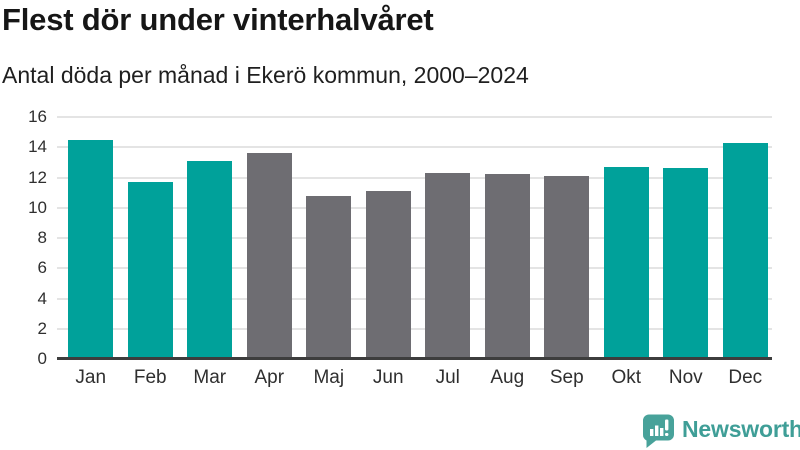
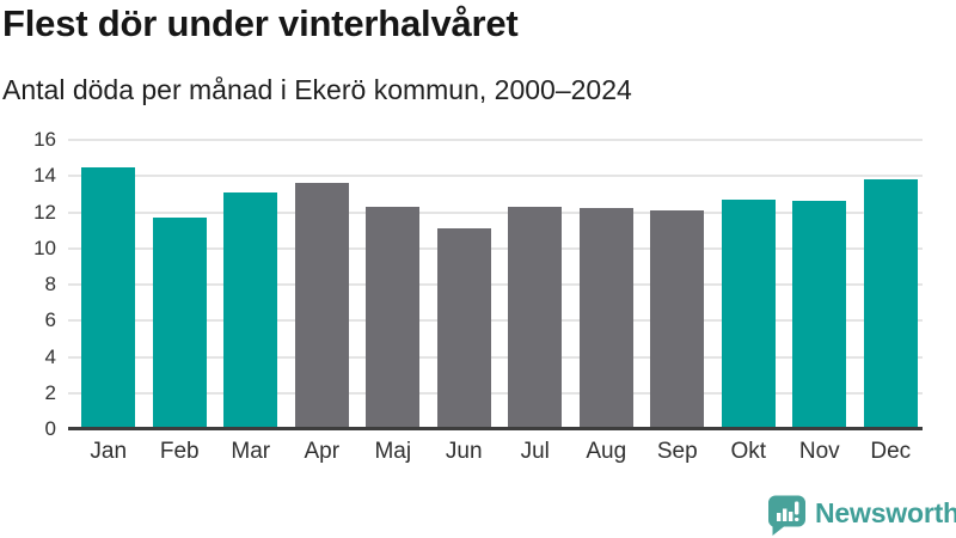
Maj: 10.8 -> 12.3
Dec: 14.3 -> 13.8
